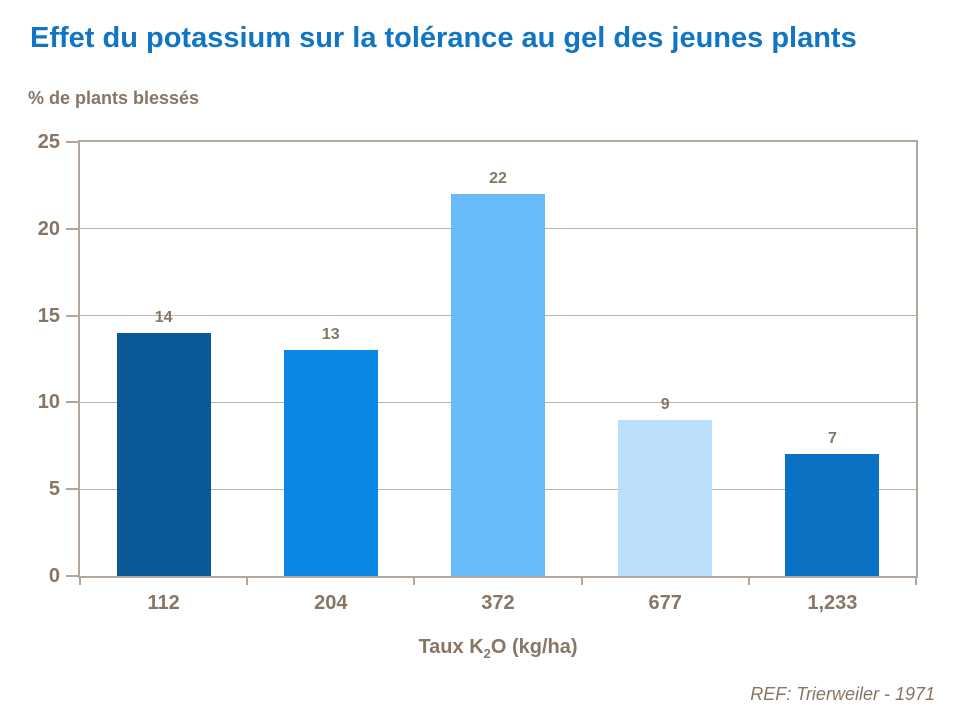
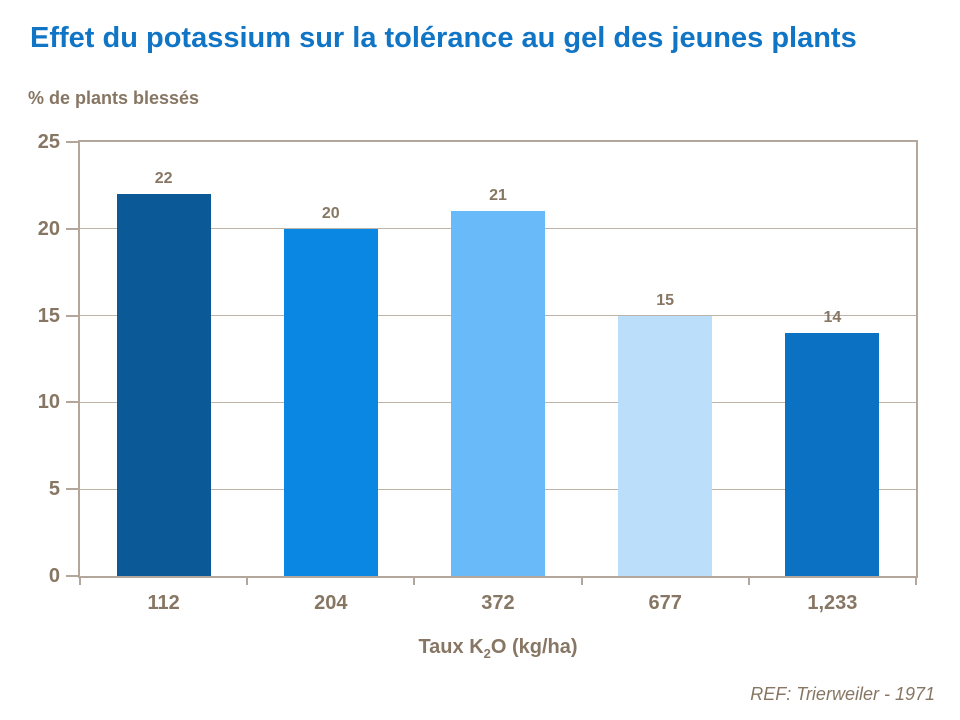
112: 14 -> 22
204: 13 -> 20
372: 22 -> 21
677: 9 -> 15
1,233: 7 -> 14
